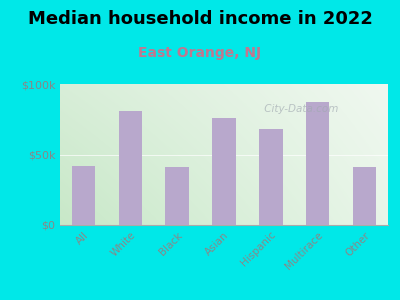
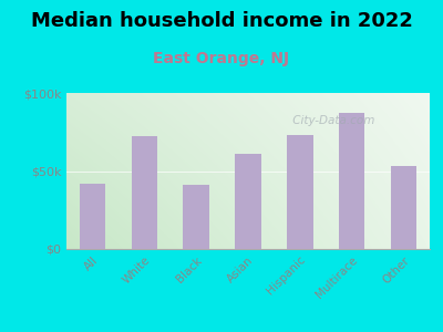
White: $81k -> $72k
Asian: $76k -> $61k
Hispanic: $68k -> $73k
Other: $41k -> $53k
